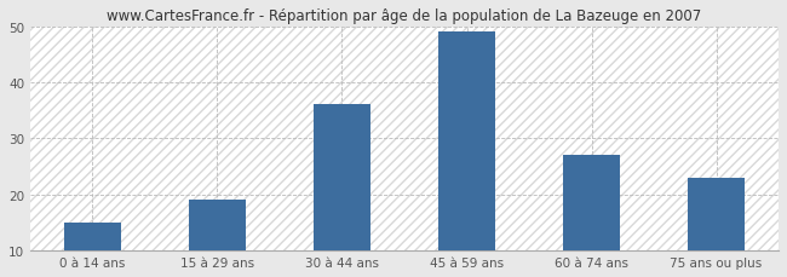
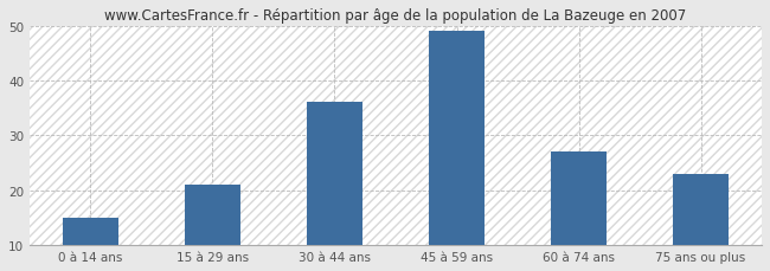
15 à 29 ans: 19 -> 21
